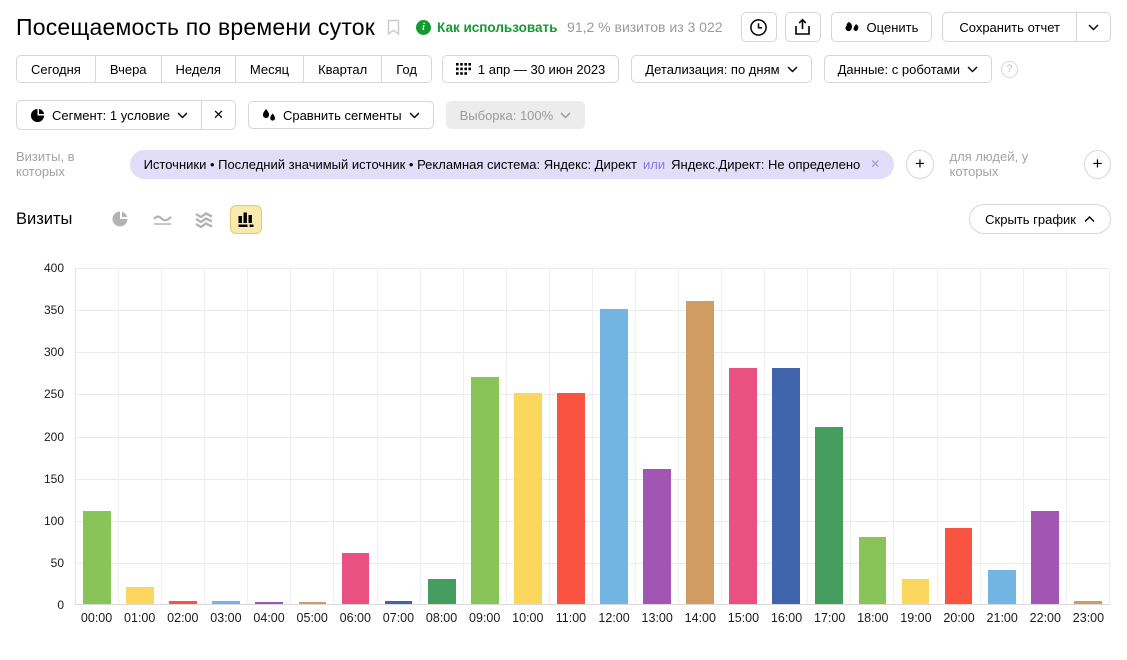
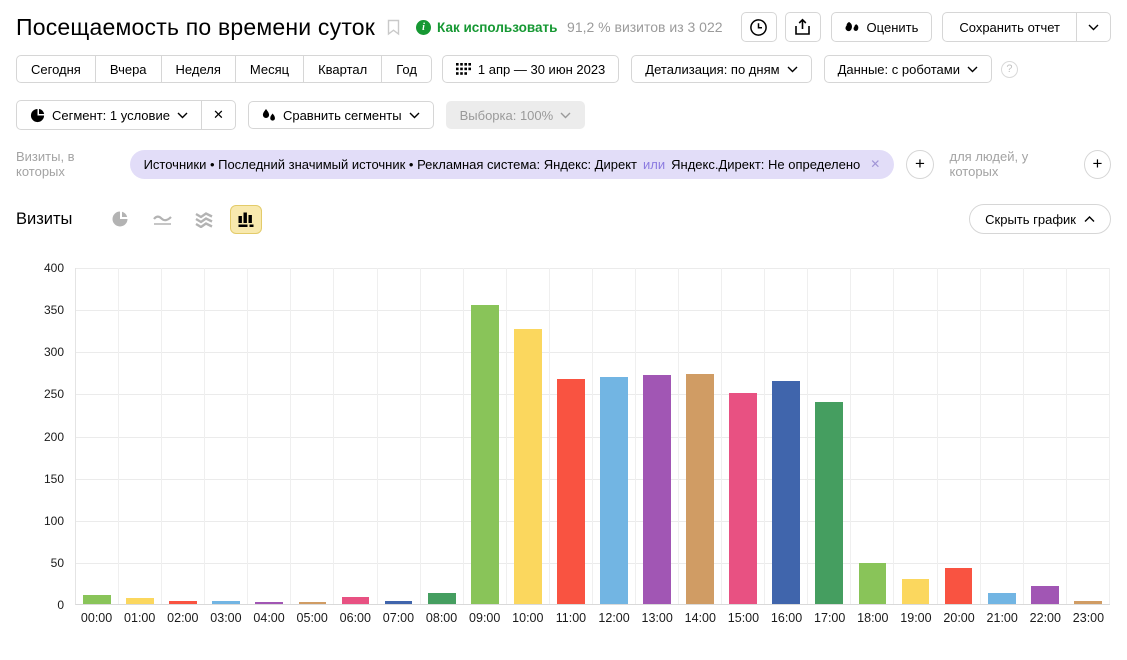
00:00: 110 -> 10
01:00: 20 -> 10
06:00: 60 -> 10
08:00: 30 -> 10
09:00: 270 -> 360
10:00: 250 -> 330
11:00: 250 -> 270
12:00: 350 -> 270
13:00: 160 -> 270
14:00: 360 -> 270
15:00: 280 -> 250
16:00: 280 -> 260
17:00: 210 -> 240
18:00: 80 -> 50
20:00: 90 -> 40
21:00: 40 -> 10
22:00: 110 -> 20
